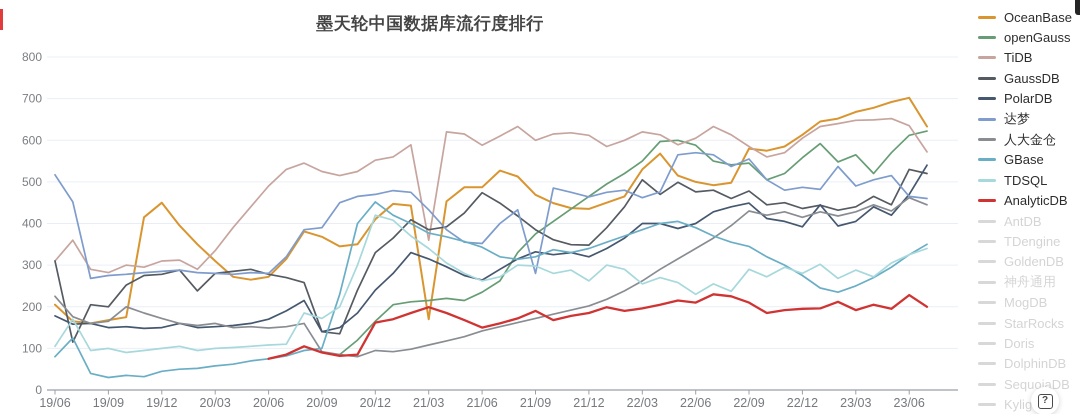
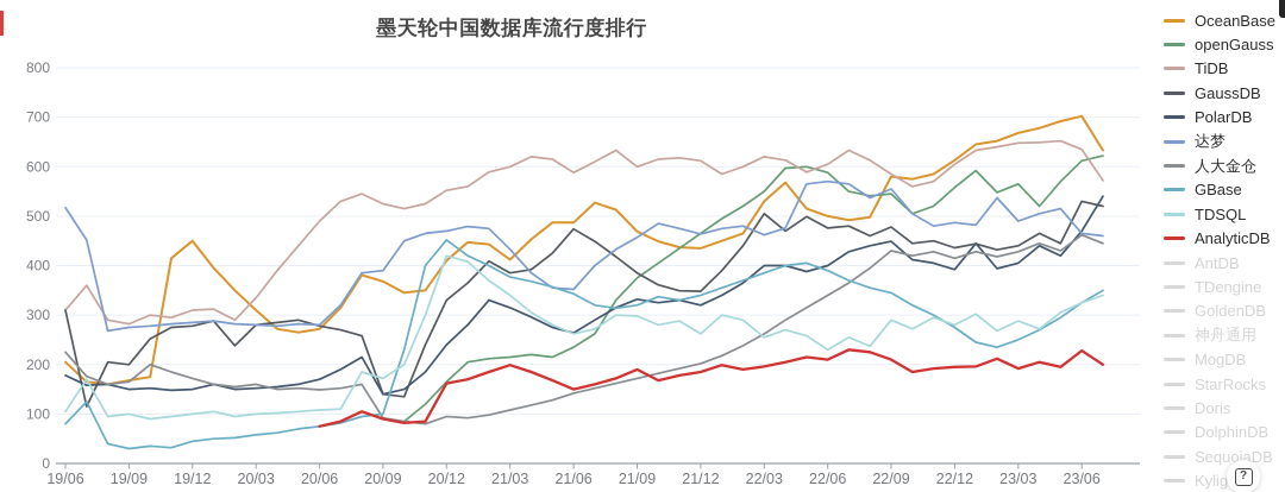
OceanBase/21/03: 170 -> 410
TiDB/21/03: 360 -> 600
达梦/21/09: 280 -> 460
